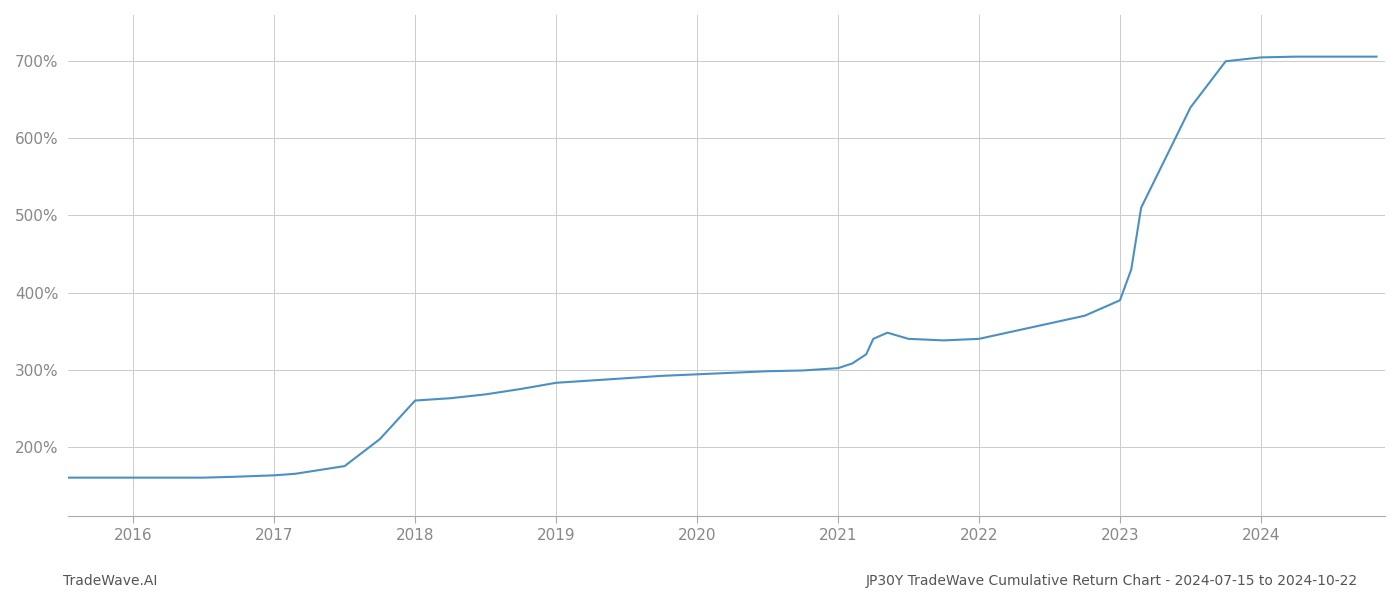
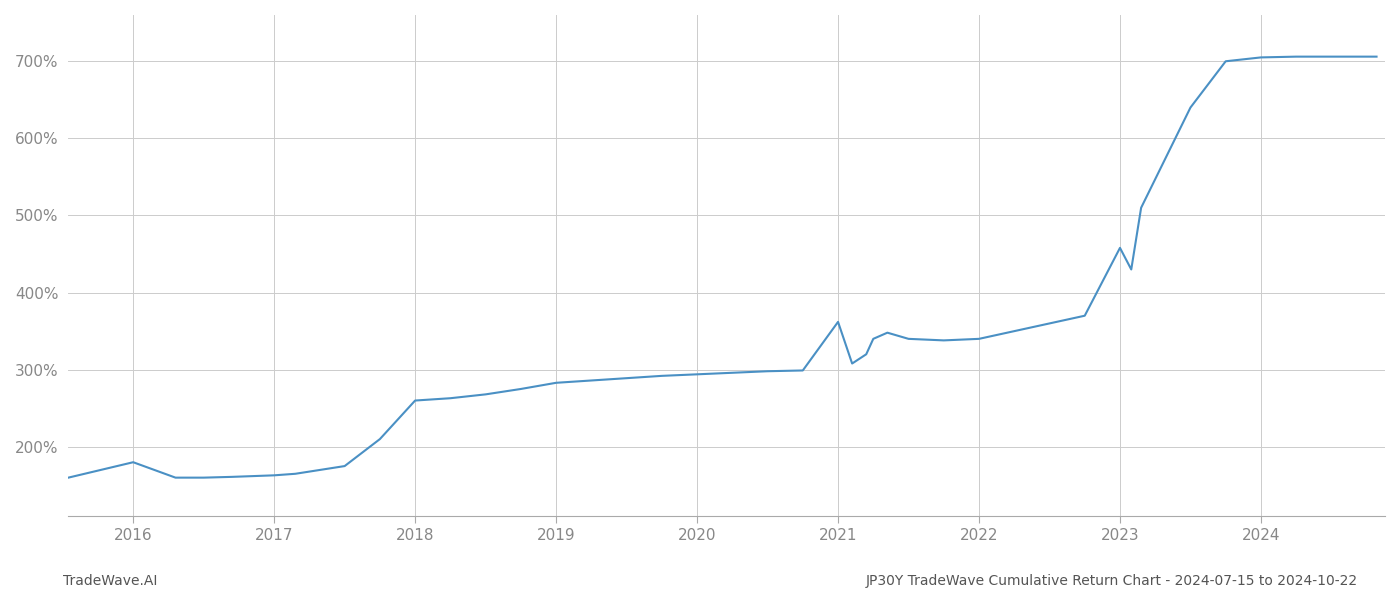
2016: 160% -> 180%
2021: 302% -> 362%
2023: 390% -> 458%
